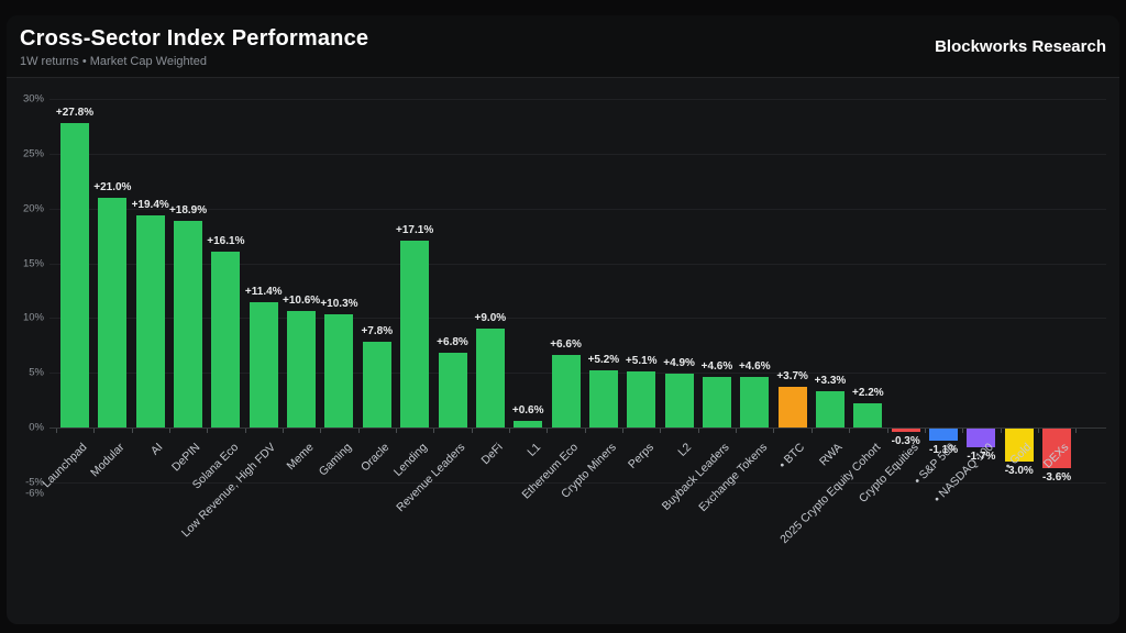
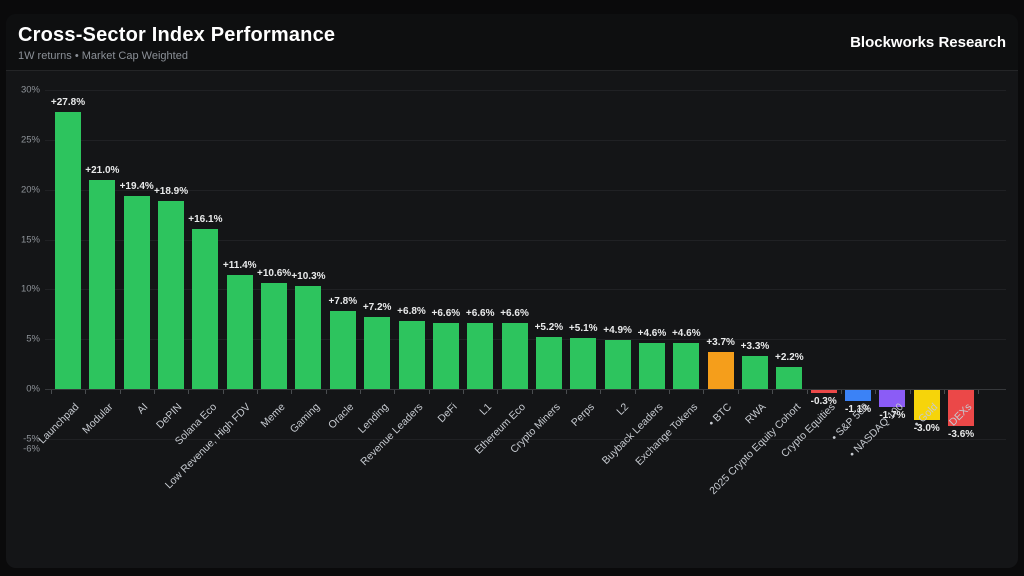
Lending: +17.1% -> +7.2%
DeFi: +9.0% -> +6.6%
L1: +0.6% -> +6.6%
